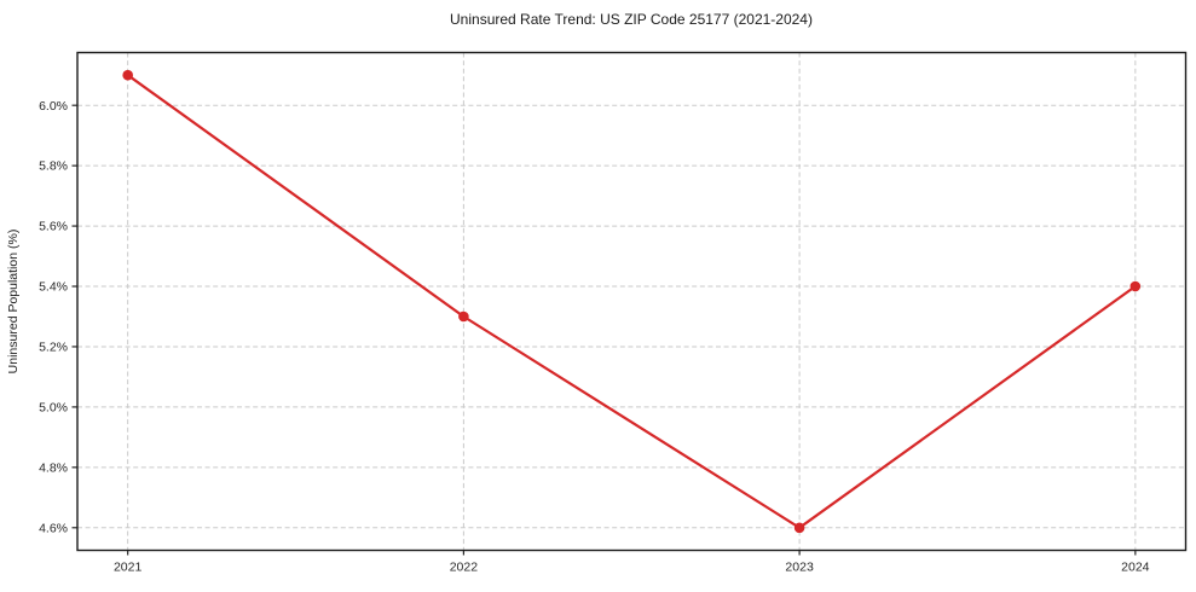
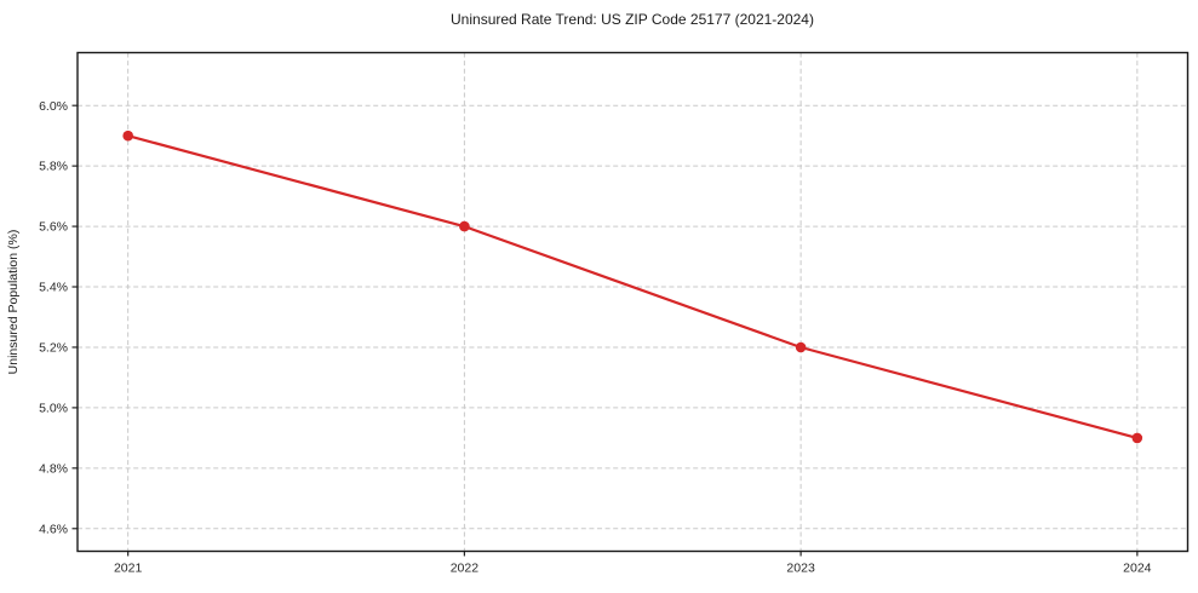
2021: 6.1% -> 5.9%
2022: 5.3% -> 5.6%
2023: 4.6% -> 5.2%
2024: 5.4% -> 4.9%
